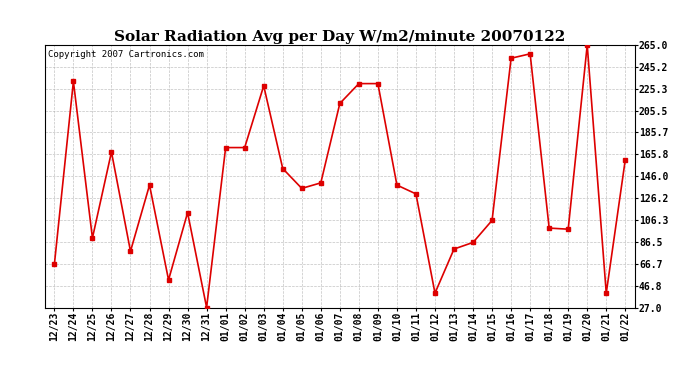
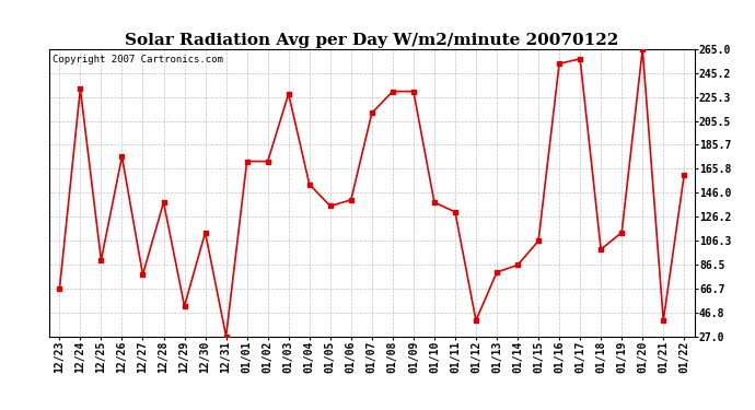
12/26: 168 -> 176
01/19: 98 -> 113
